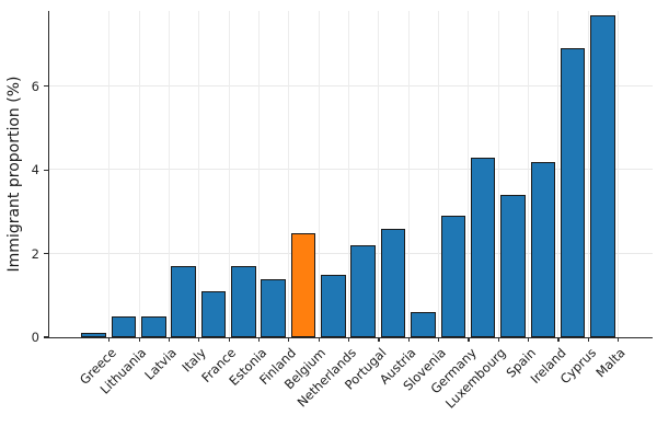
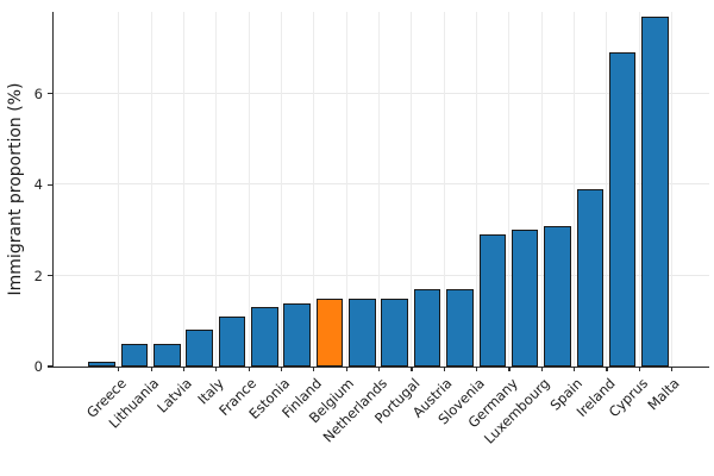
Italy: 1.7 -> 0.8
Estonia: 1.7 -> 1.3
Belgium: 2.5 -> 1.5
Portugal: 2.2 -> 1.5
Austria: 2.6 -> 1.7
Slovenia: 0.6 -> 1.7
Luxembourg: 4.3 -> 3.0
Spain: 3.4 -> 3.1
Ireland: 4.2 -> 3.9
